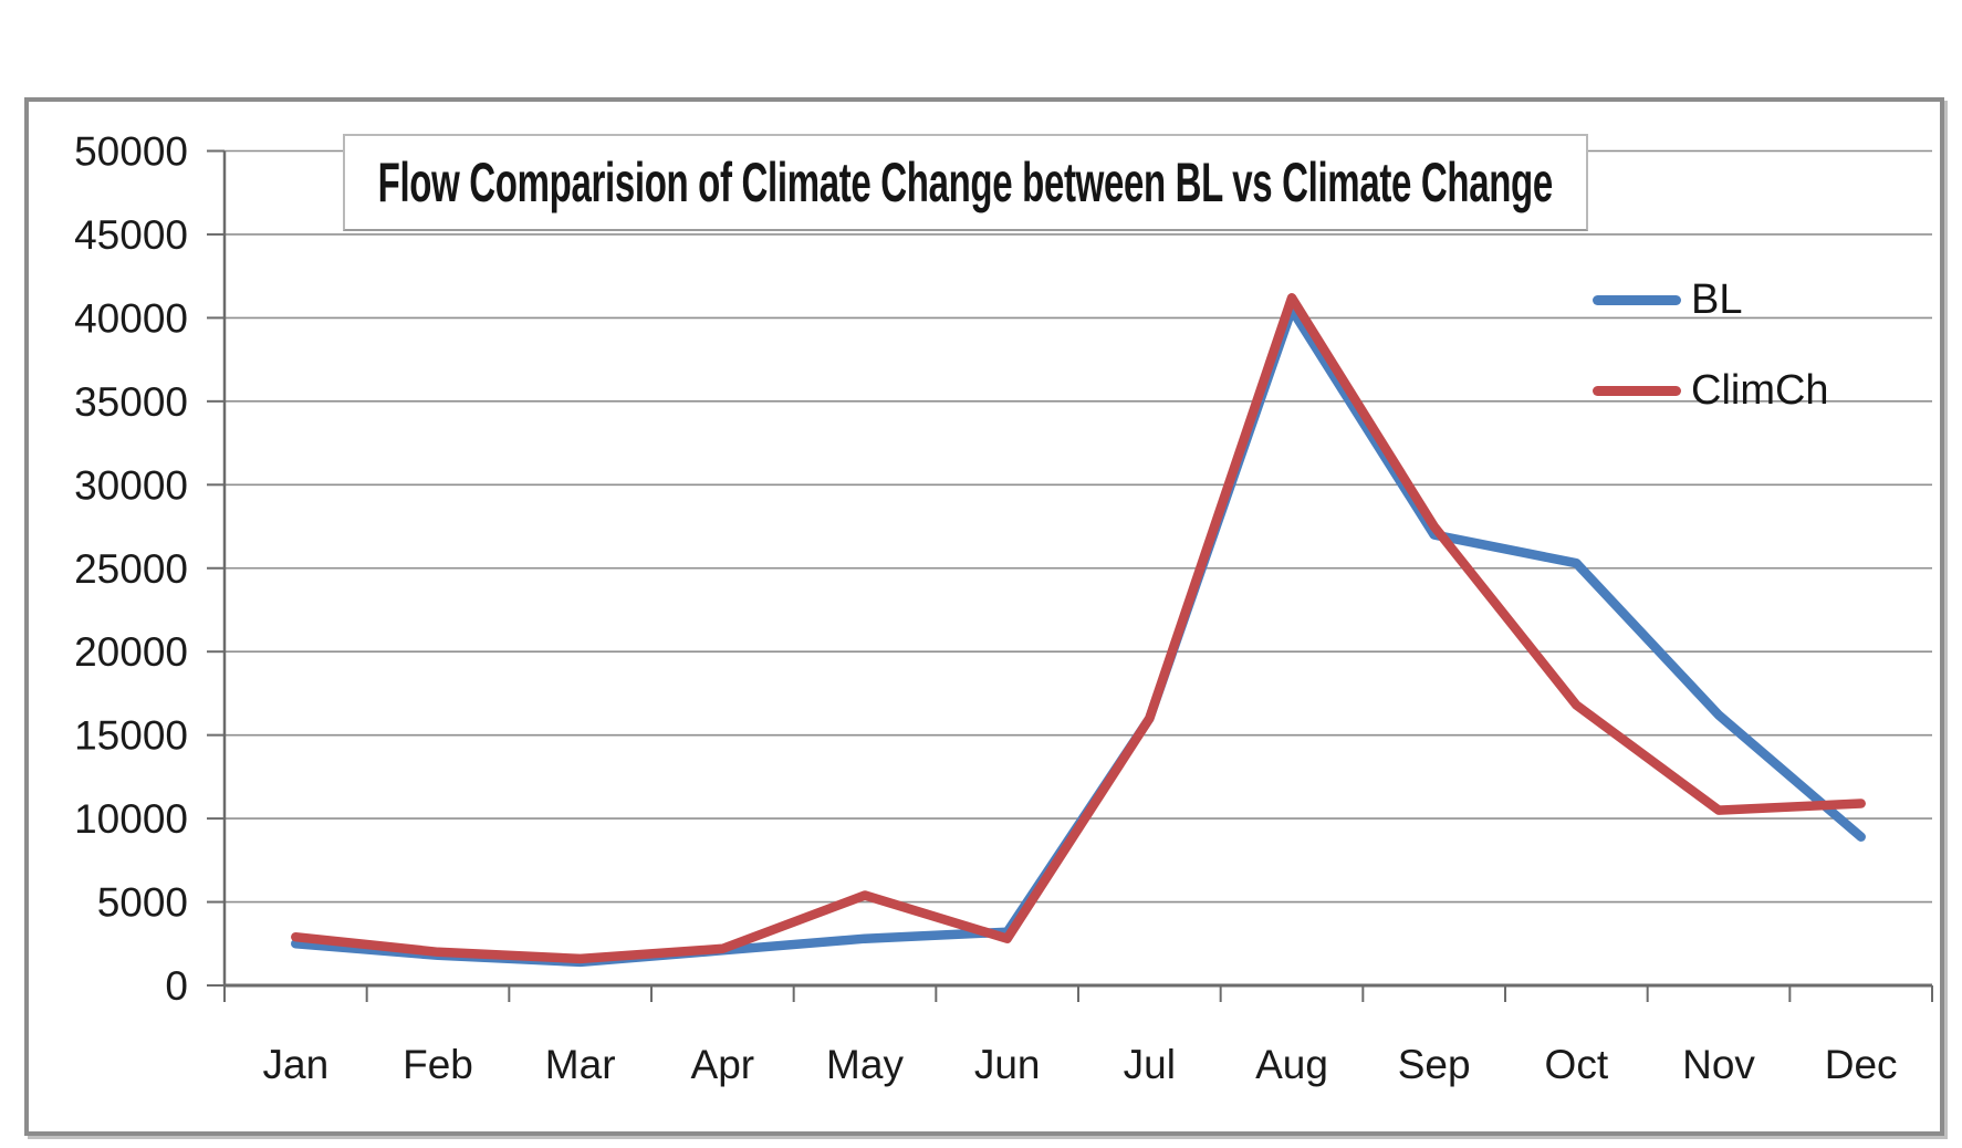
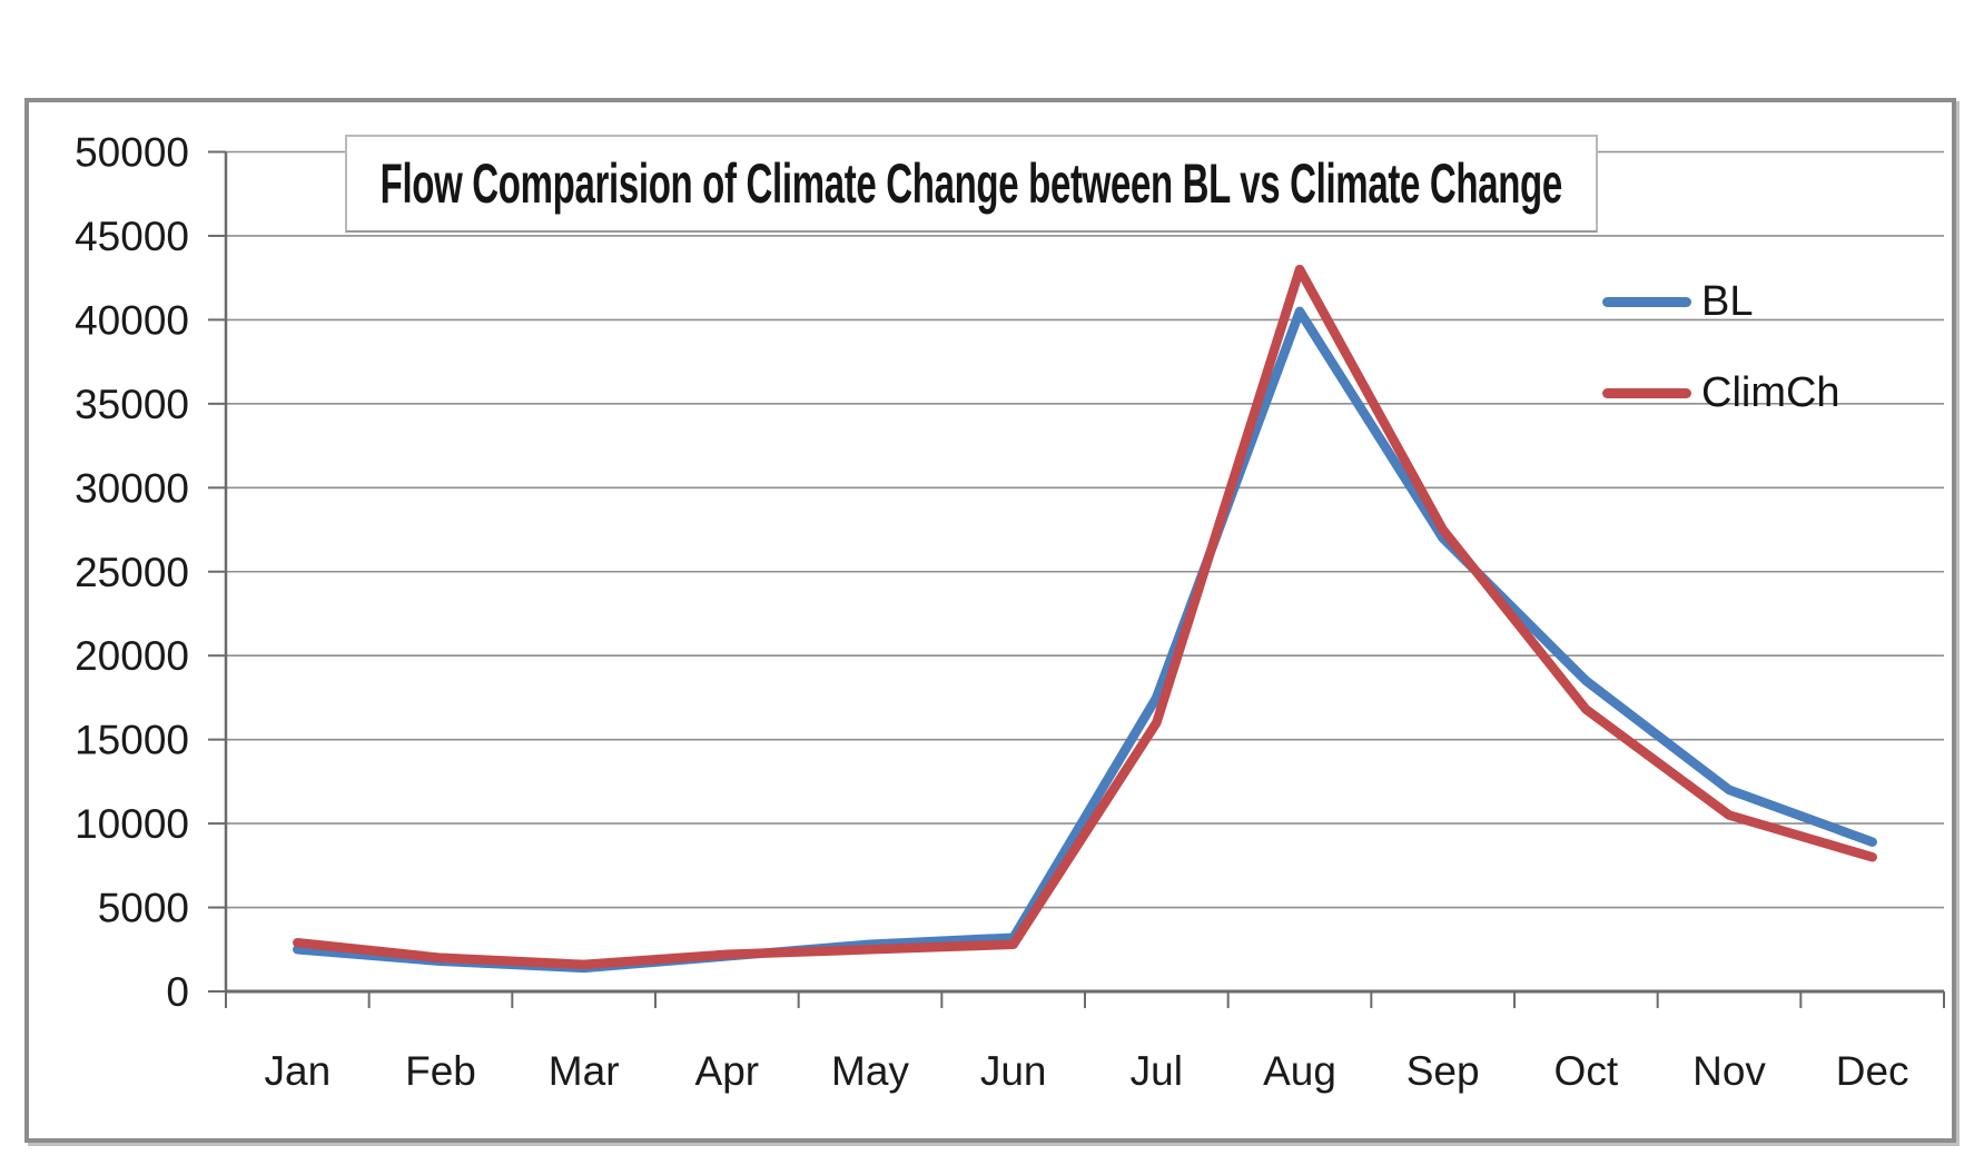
ClimCh/May: 5400 -> 2500
BL/Jul: 16000 -> 17500
ClimCh/Aug: 41200 -> 43000
BL/Oct: 25300 -> 18500
BL/Nov: 16200 -> 12000
ClimCh/Dec: 10900 -> 8000
